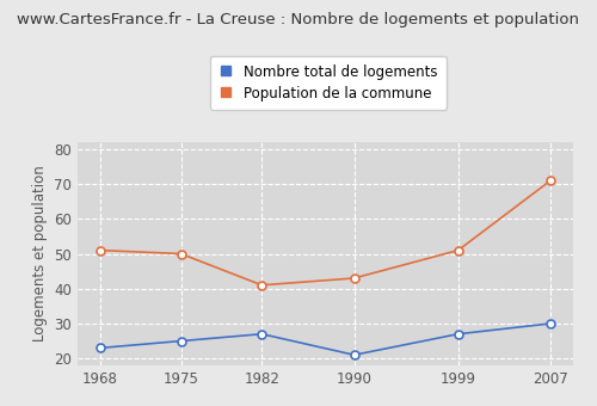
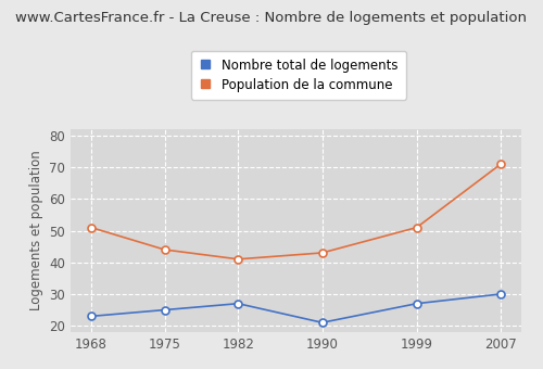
Population de la commune/1975: 50 -> 44
